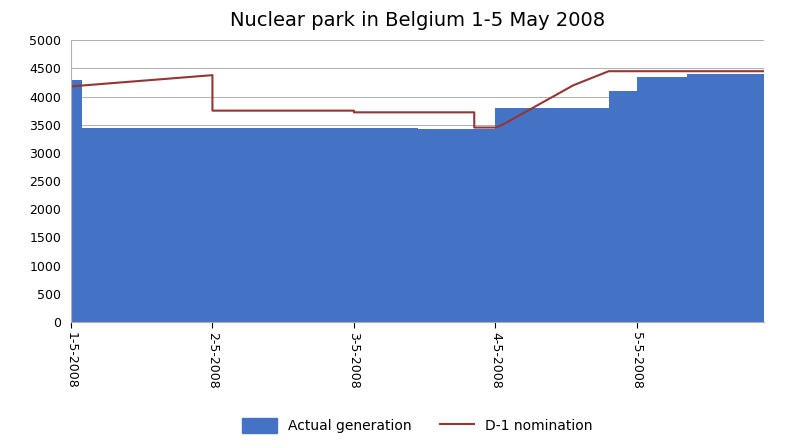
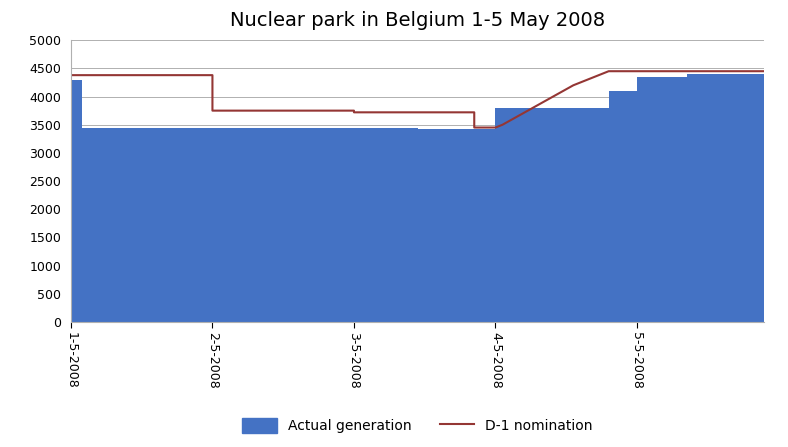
D-1 nomination/1-5-2008: 4180 -> 4380
